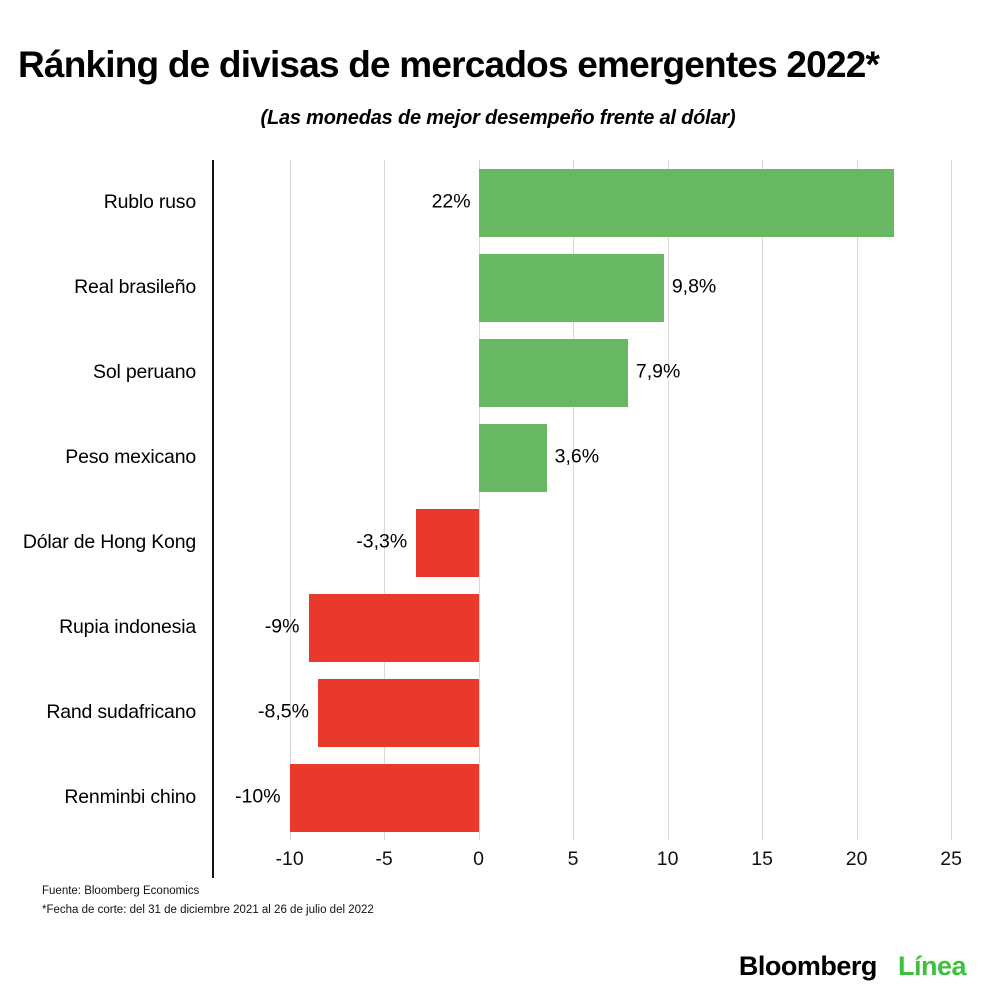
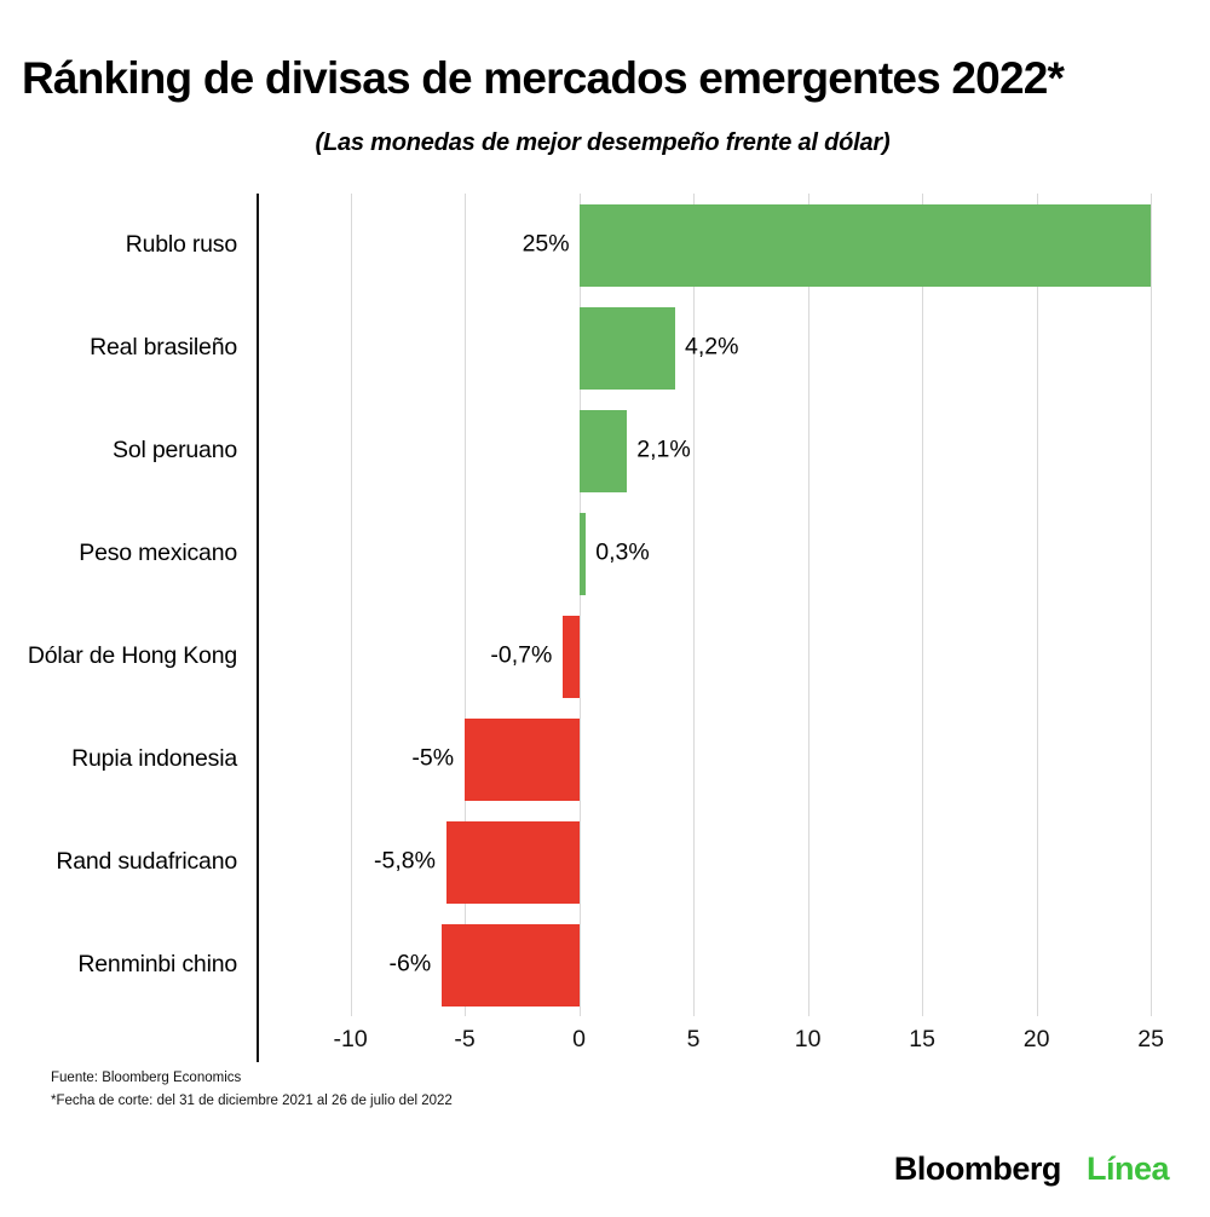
Rublo ruso: 22% -> 25%
Real brasileño: 9,8% -> 4,2%
Sol peruano: 7,9% -> 2,1%
Peso mexicano: 3,6% -> 0,3%
Dólar de Hong Kong: -3,3% -> -0,7%
Rupia indonesia: -9% -> -5%
Rand sudafricano: -8,5% -> -5,8%
Renminbi chino: -10% -> -6%
